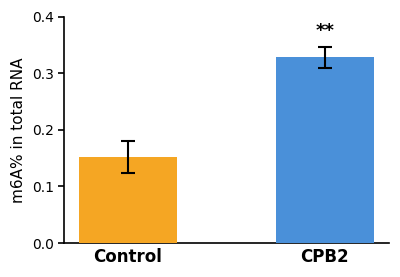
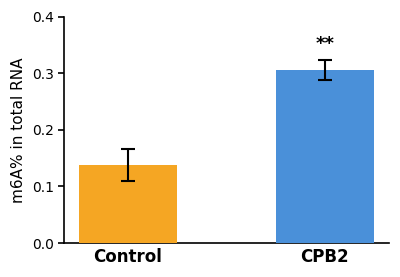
Control: 0.152 -> 0.138
CPB2: 0.328 -> 0.306
